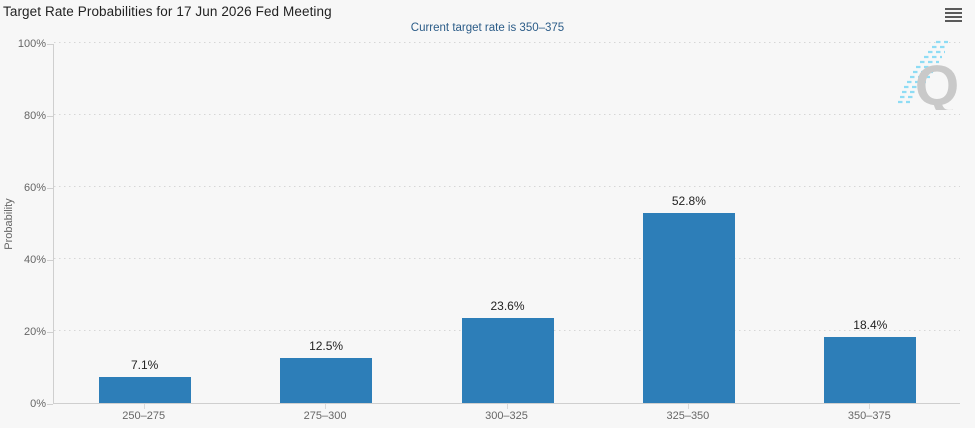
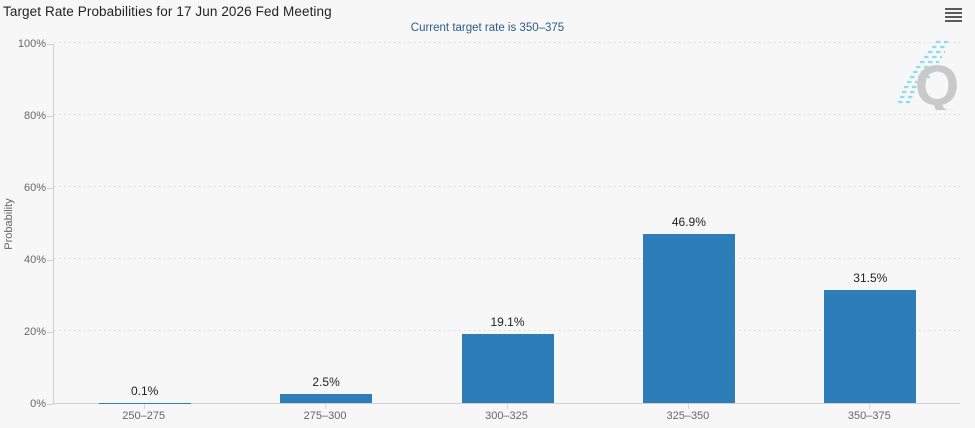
250–275: 7.1% -> 0.1%
275–300: 12.5% -> 2.5%
300–325: 23.6% -> 19.1%
325–350: 52.8% -> 46.9%
350–375: 18.4% -> 31.5%
